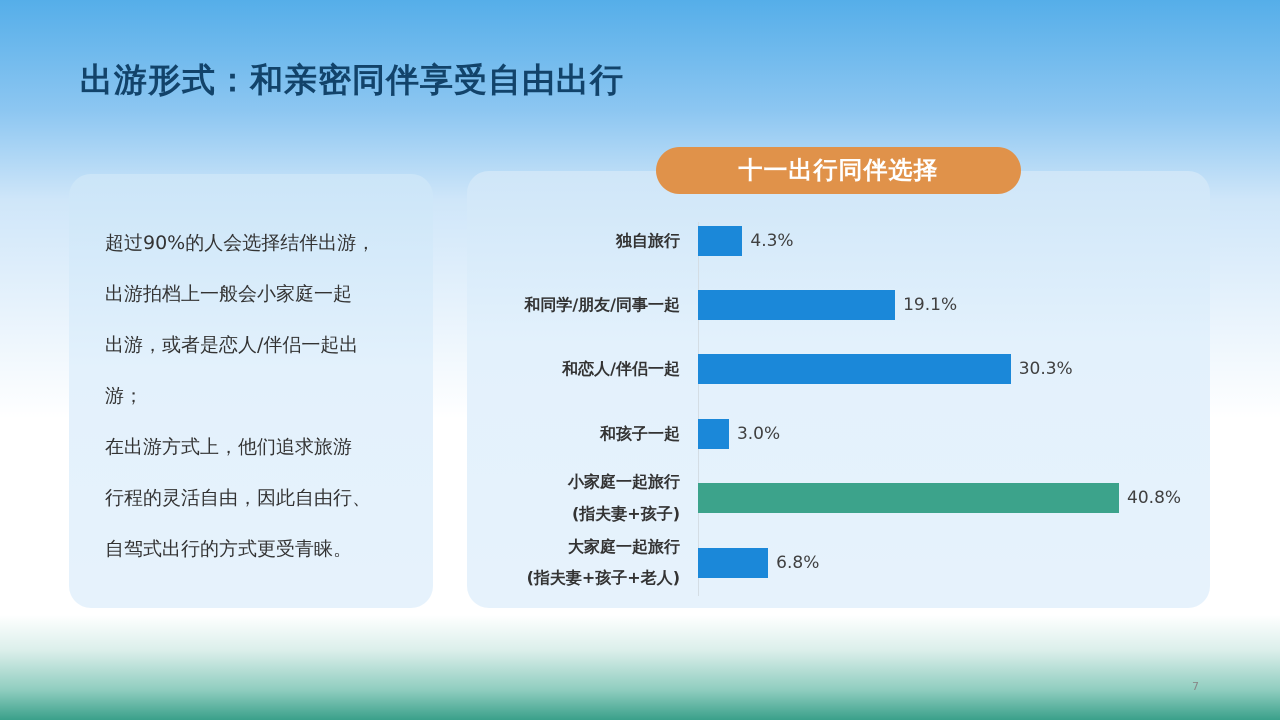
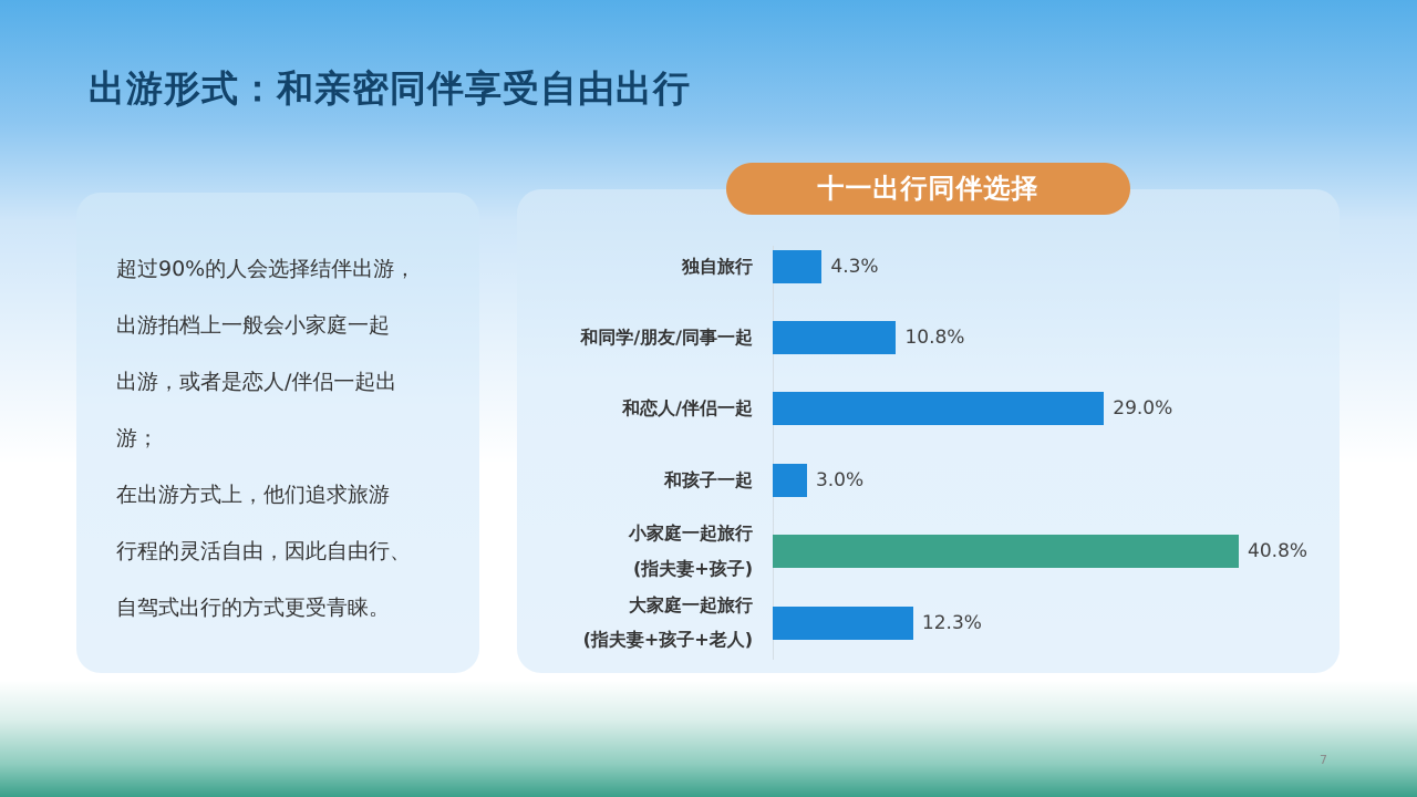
和同学/朋友/同事一起: 19.1% -> 10.8%
和恋人/伴侣一起: 30.3% -> 29.0%
大家庭一起旅行 (指夫妻+孩子+老人): 6.8% -> 12.3%
